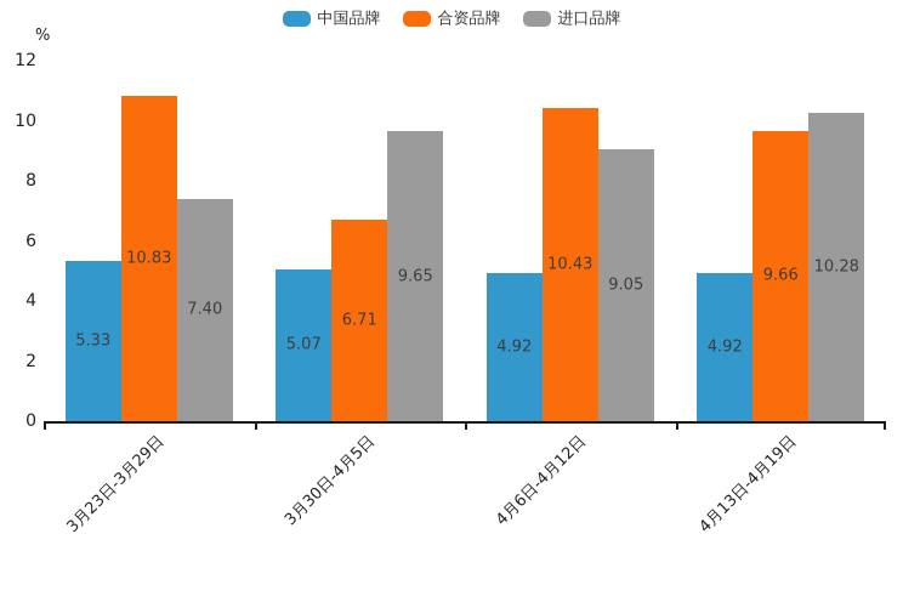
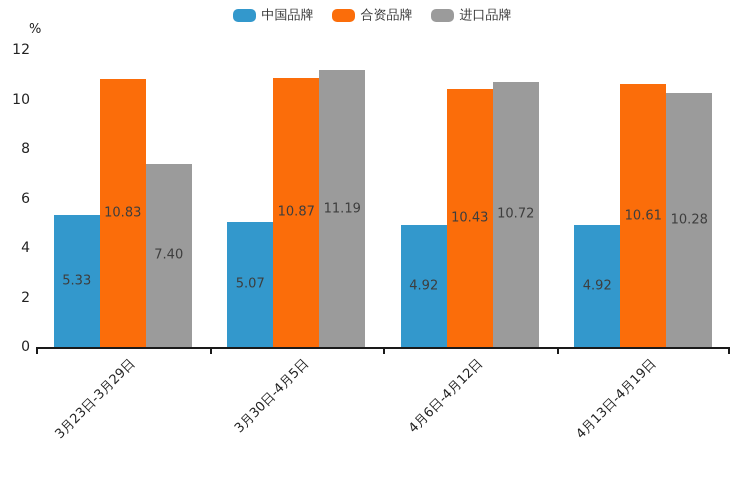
合资品牌/3月30日-4月5日: 6.71 -> 10.87
进口品牌/3月30日-4月5日: 9.65 -> 11.19
进口品牌/4月6日-4月12日: 9.05 -> 10.72
合资品牌/4月13日-4月19日: 9.66 -> 10.61
